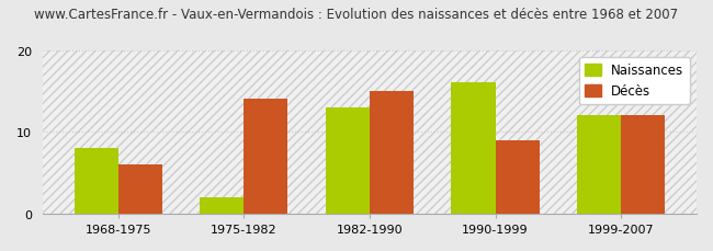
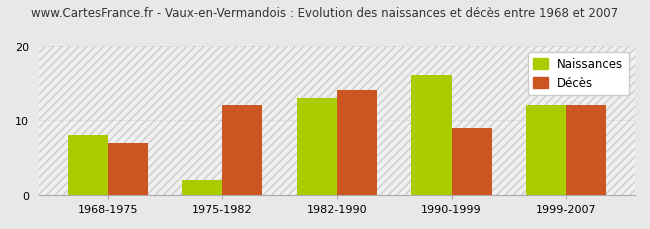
Décès/1968-1975: 6 -> 7
Décès/1975-1982: 14 -> 12
Décès/1982-1990: 15 -> 14
